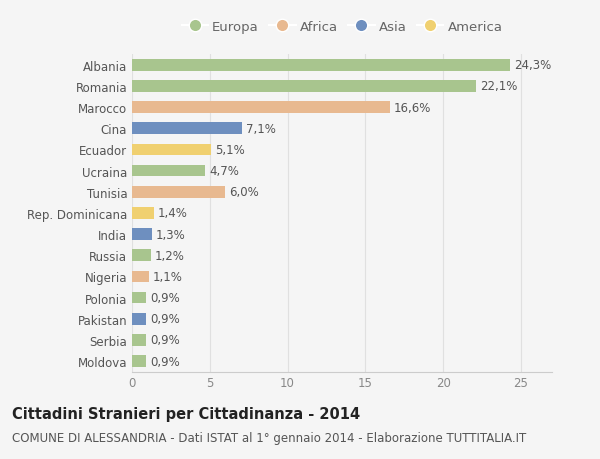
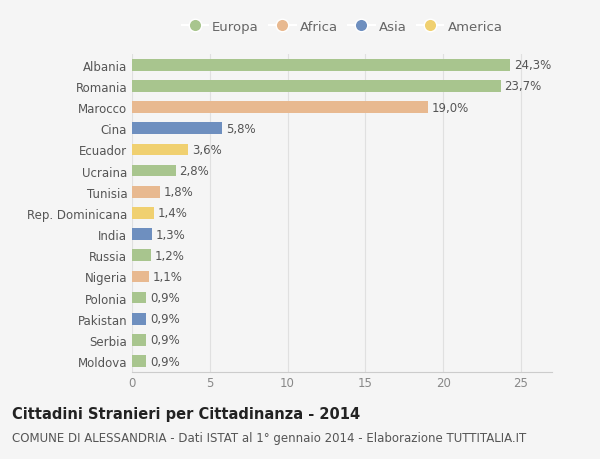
Romania: 22,1% -> 23,7%
Marocco: 16,6% -> 19,0%
Cina: 7,1% -> 5,8%
Ecuador: 5,1% -> 3,6%
Ucraina: 4,7% -> 2,8%
Tunisia: 6,0% -> 1,8%
